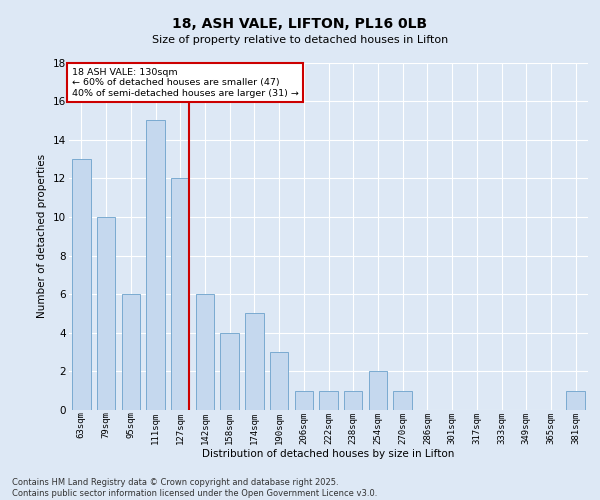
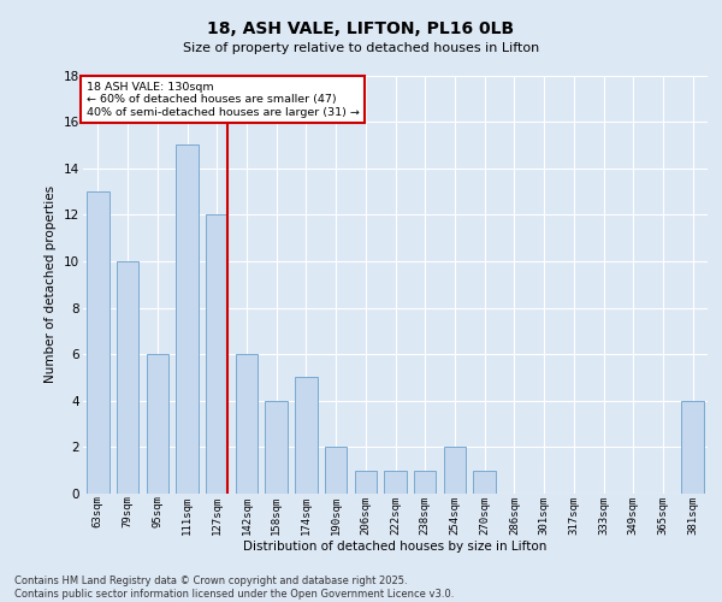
190sqm: 3 -> 2
381sqm: 1 -> 4
